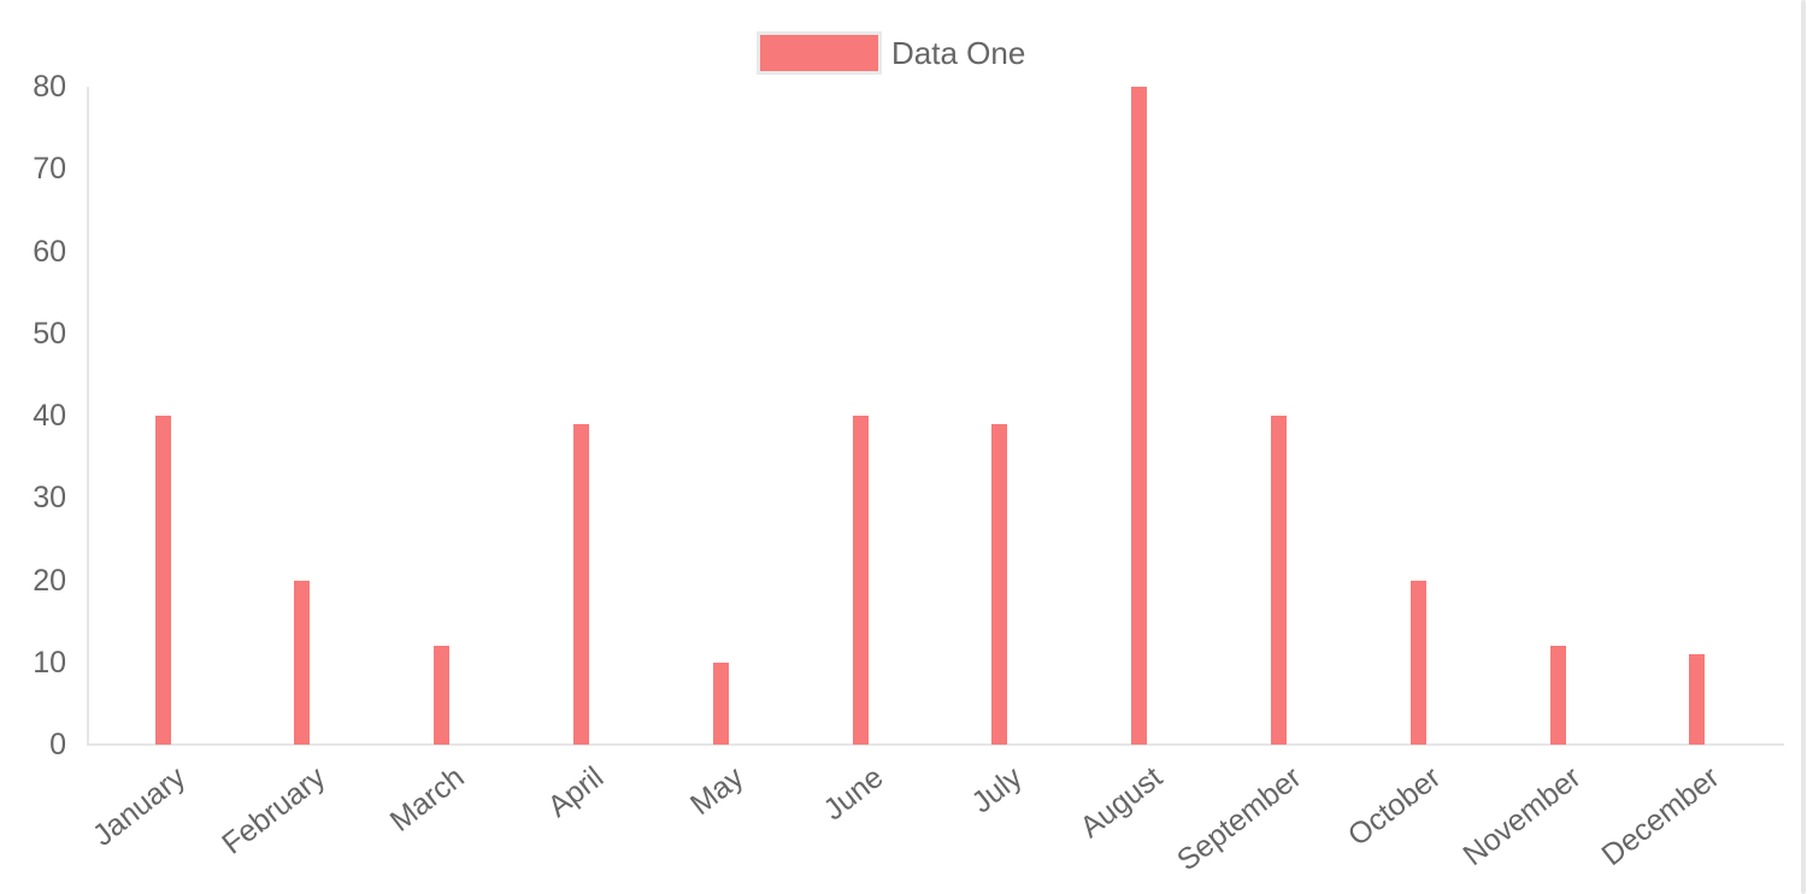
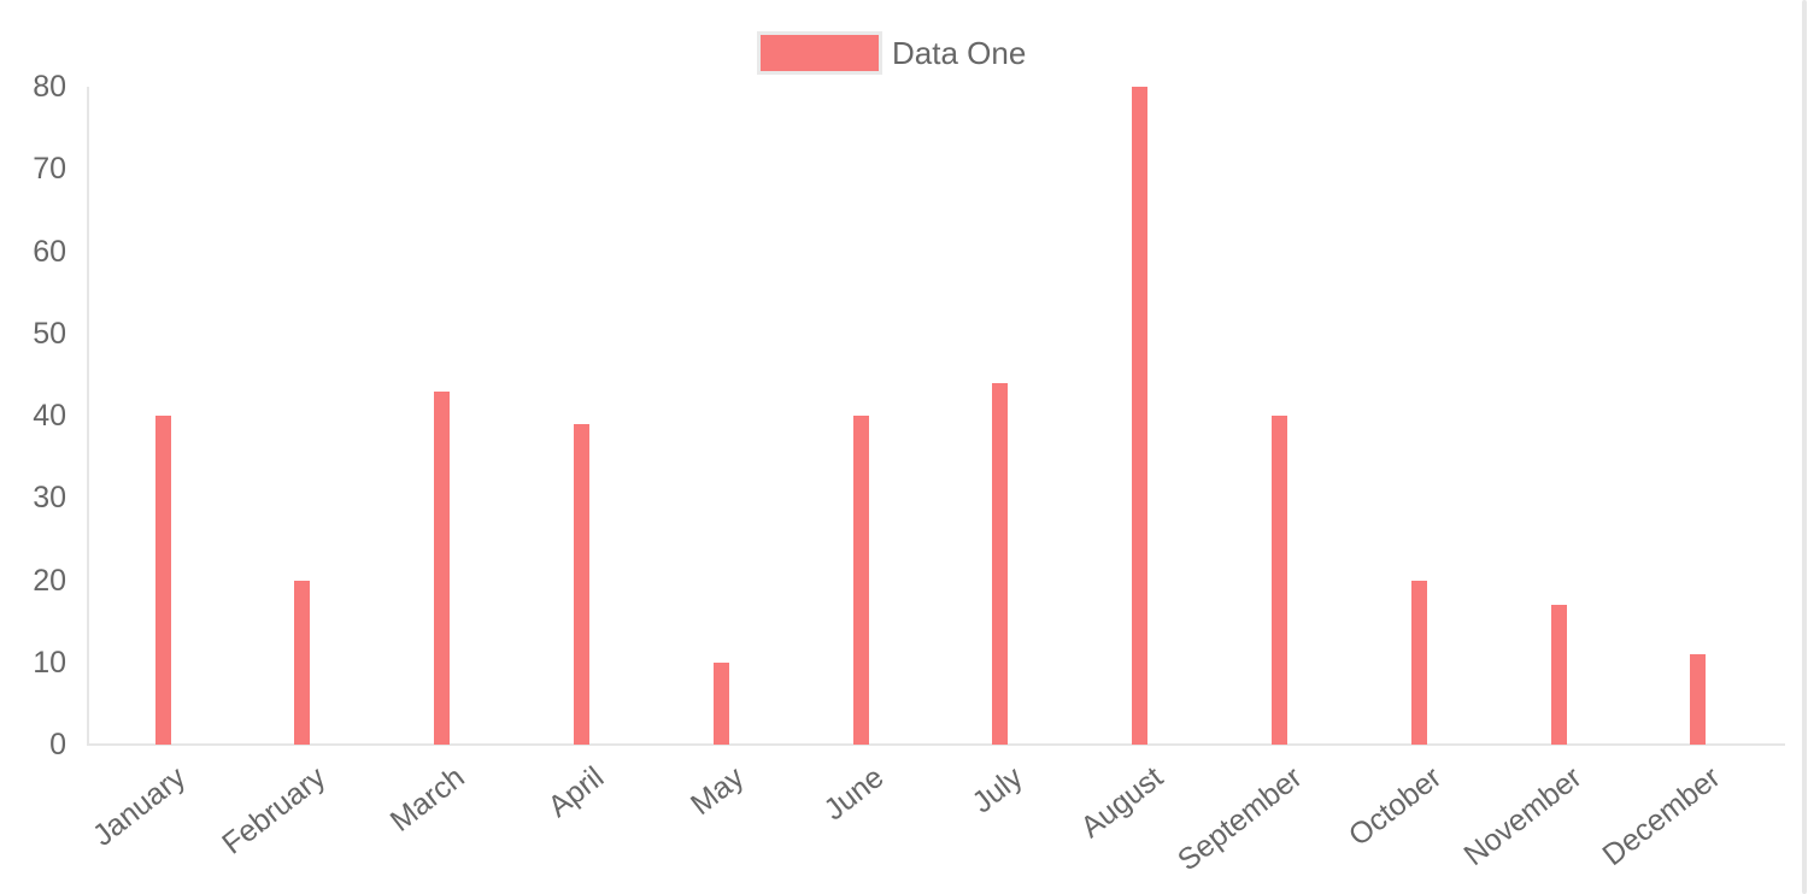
March: 12 -> 43
July: 39 -> 44
November: 12 -> 17
